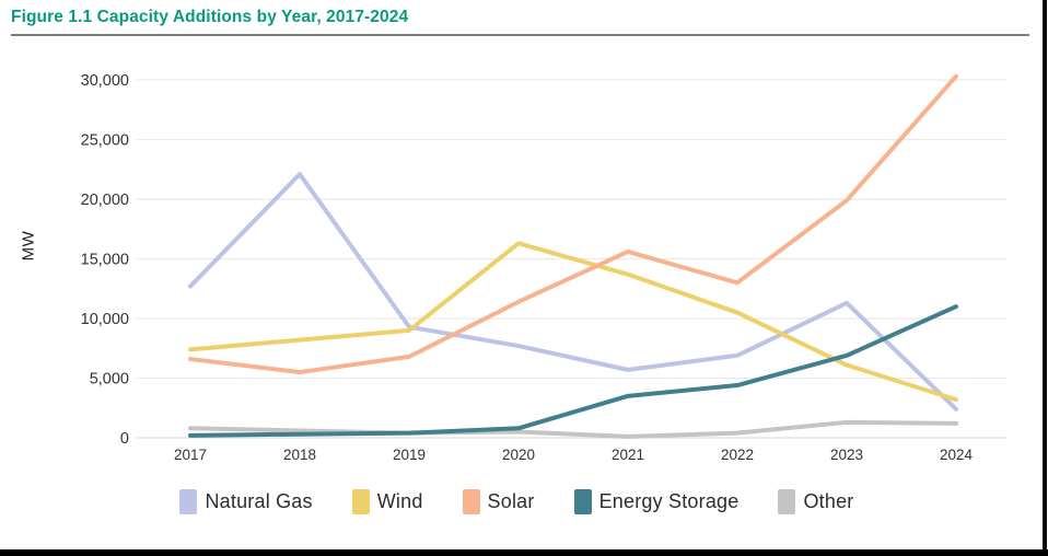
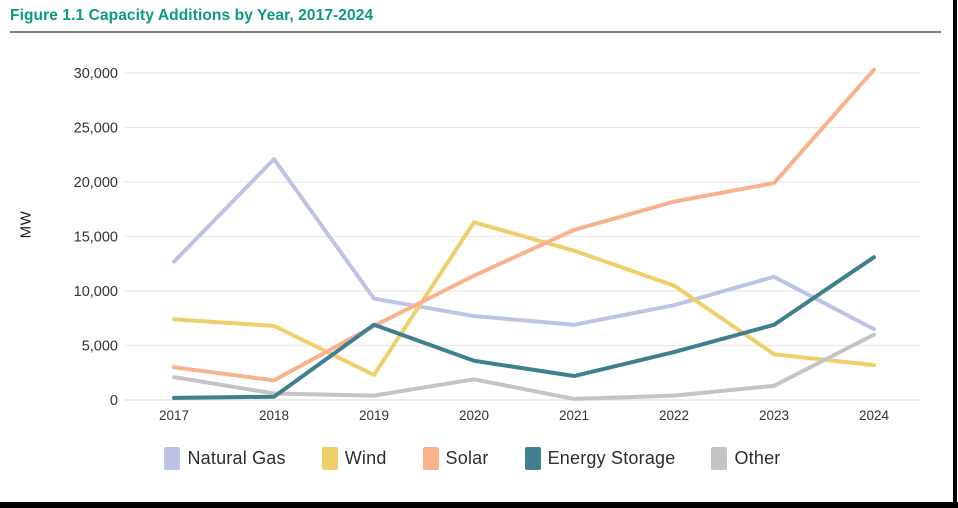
Solar/2017: 6600 -> 3000
Other/2017: 800 -> 2100
Wind/2018: 8200 -> 6800
Solar/2018: 5500 -> 1800
Wind/2019: 9000 -> 2300
Energy Storage/2019: 400 -> 6900
Energy Storage/2020: 800 -> 3600
Other/2020: 500 -> 1900
Natural Gas/2021: 5700 -> 6900
Energy Storage/2021: 3500 -> 2200
Natural Gas/2022: 6900 -> 8700
Solar/2022: 13000 -> 18200
Wind/2023: 6100 -> 4200
Natural Gas/2024: 2400 -> 6500
Energy Storage/2024: 11000 -> 13100
Other/2024: 1200 -> 6000
